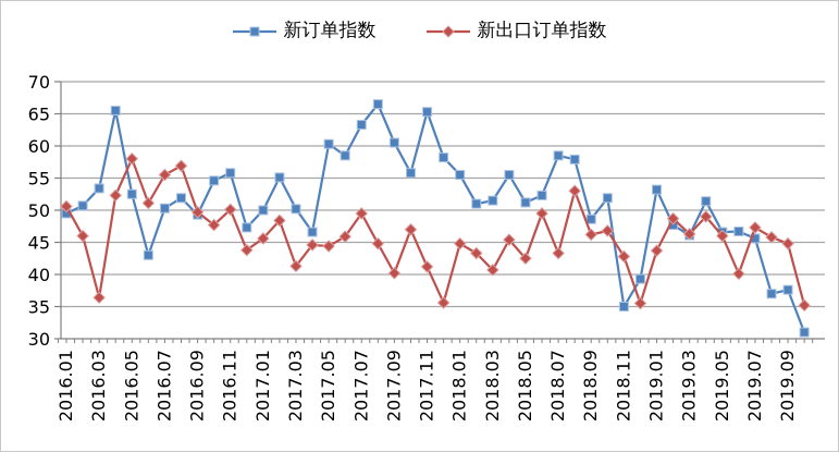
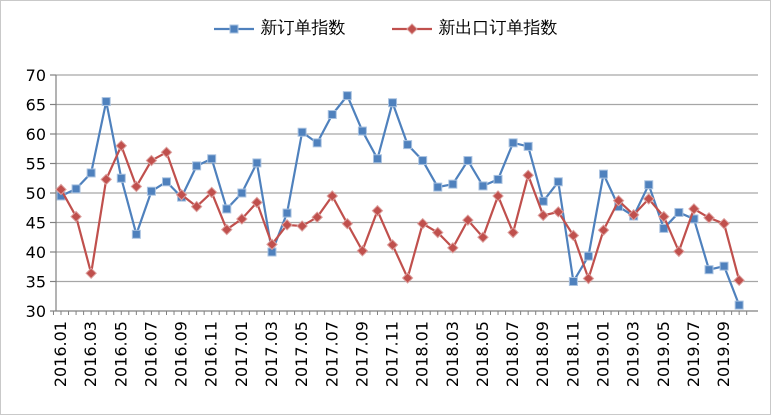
新订单指数/2017.03: 50 -> 40
新订单指数/2019.05: 47 -> 44
